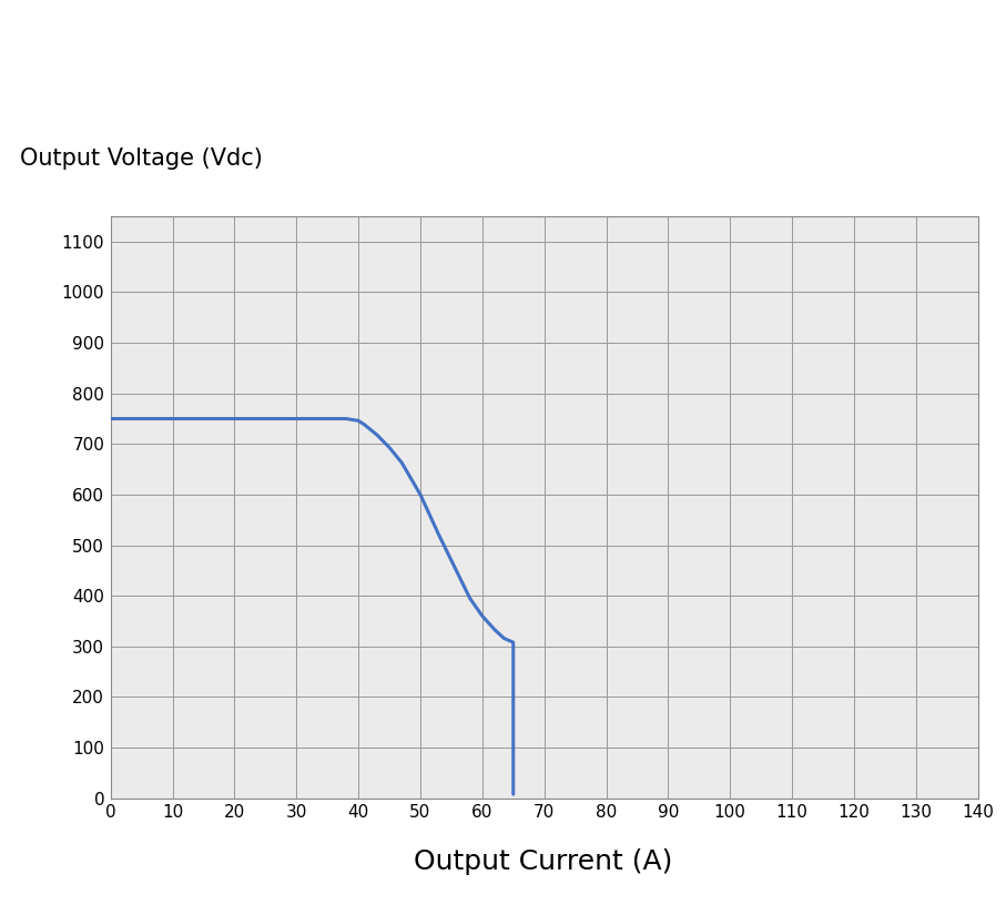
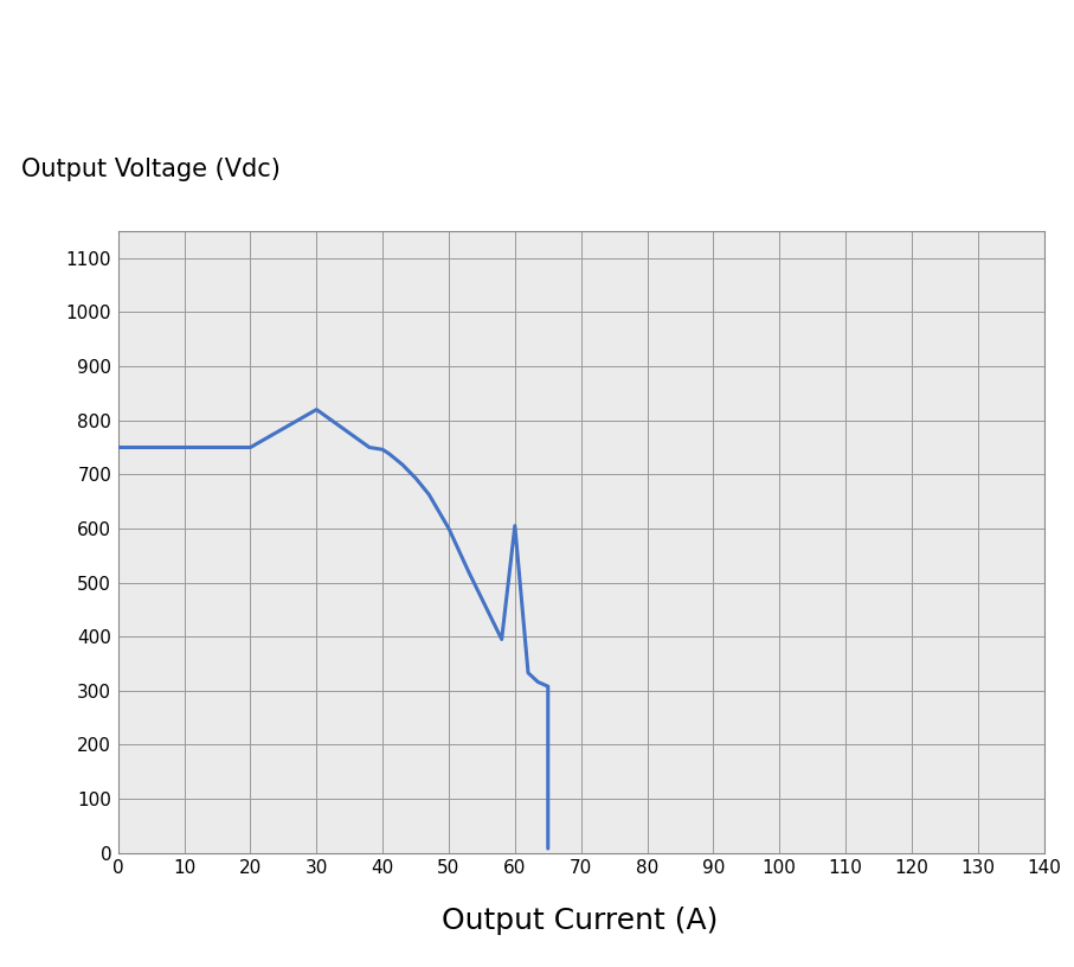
30: 750 -> 820
60: 360 -> 605
